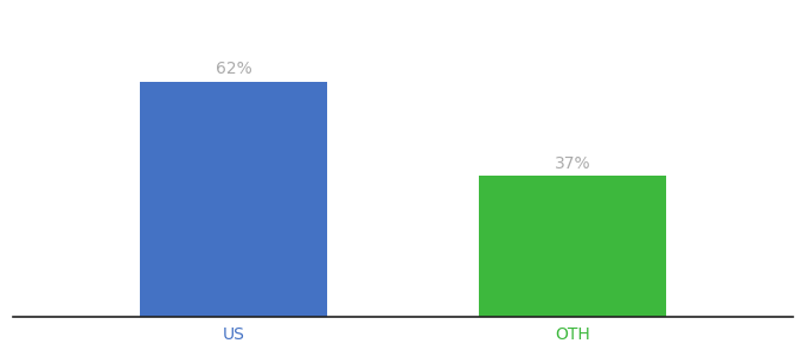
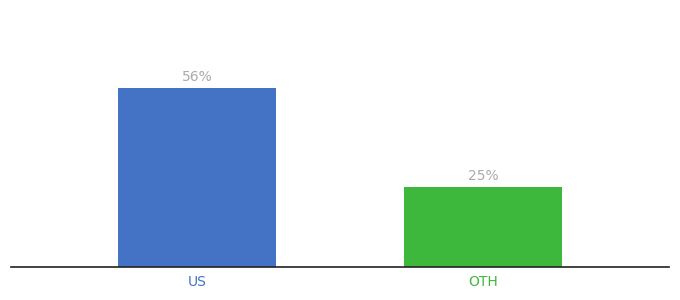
US: 62% -> 56%
OTH: 37% -> 25%
